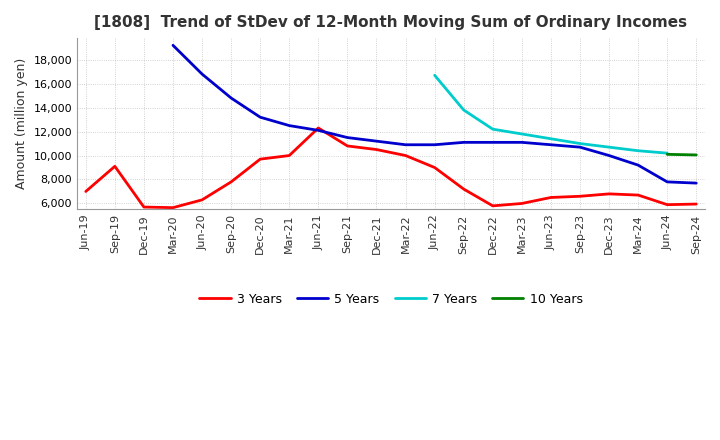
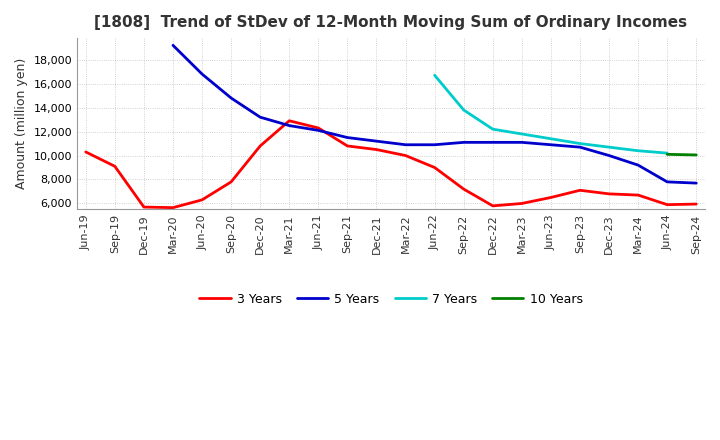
3 Years/Jun-19: 7,000 -> 10,300
3 Years/Dec-20: 9,700 -> 10,800
3 Years/Mar-21: 10,000 -> 12,900
3 Years/Sep-23: 6,600 -> 7,100
